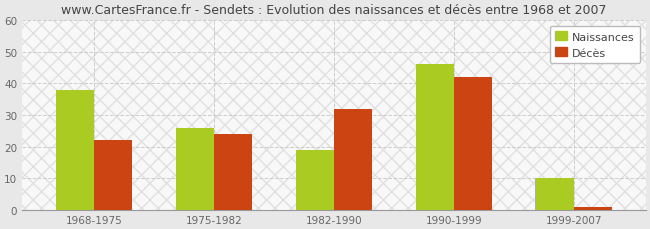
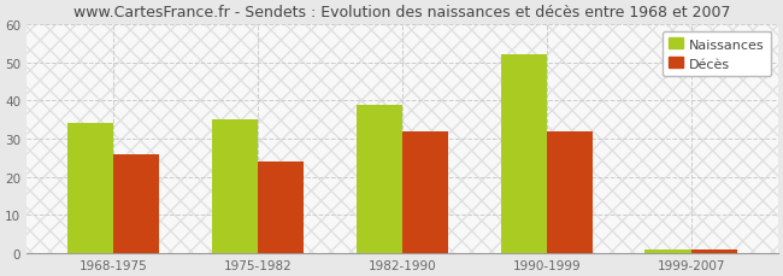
Naissances/1968-1975: 38 -> 34
Décès/1968-1975: 22 -> 26
Naissances/1975-1982: 26 -> 35
Naissances/1982-1990: 19 -> 39
Naissances/1990-1999: 46 -> 52
Décès/1990-1999: 42 -> 32
Naissances/1999-2007: 10 -> 1
